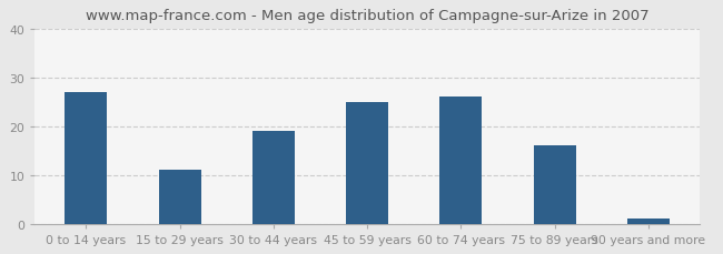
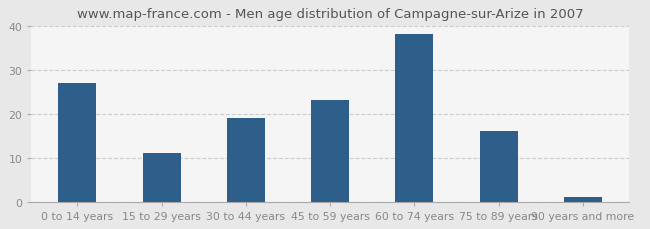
45 to 59 years: 25 -> 23
60 to 74 years: 26 -> 38
